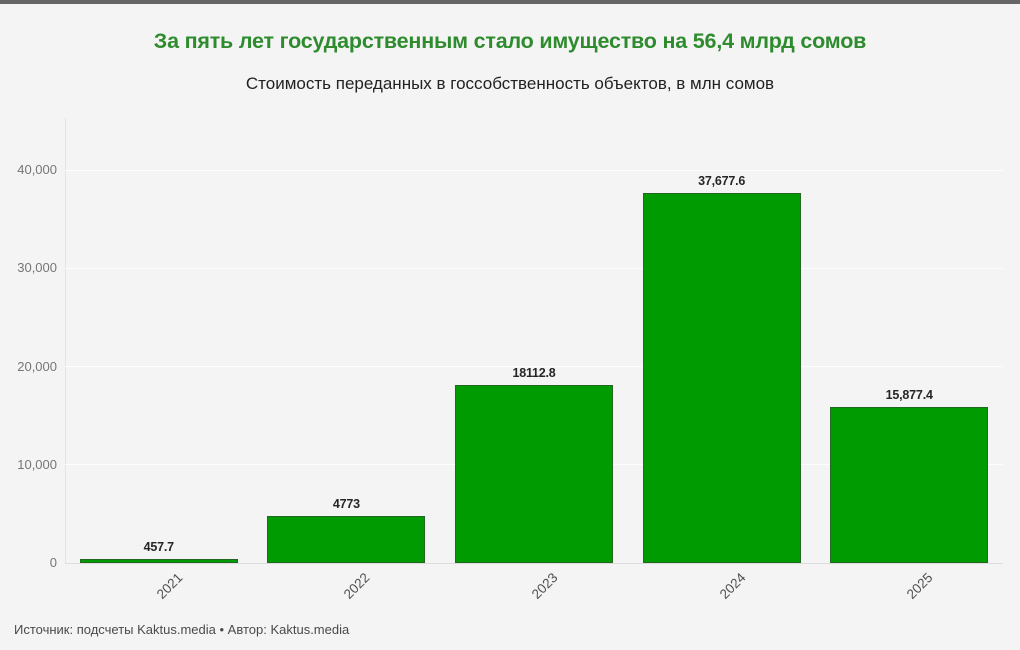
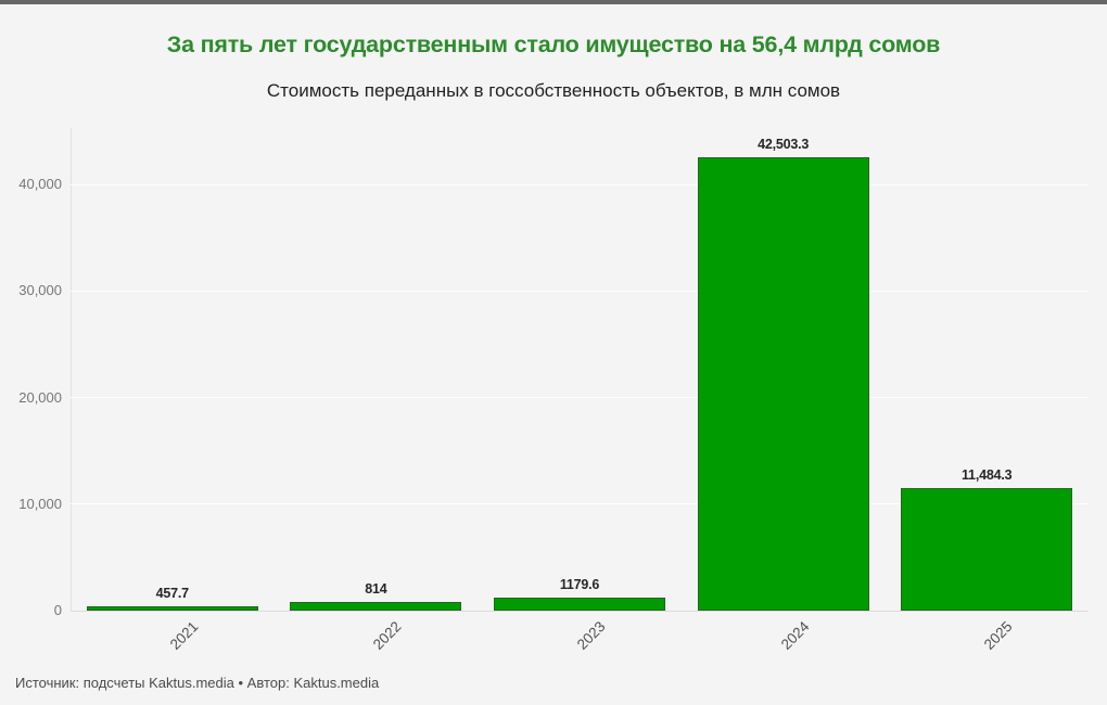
2022: 4773 -> 814
2023: 18112.8 -> 1179.6
2024: 37,677.6 -> 42,503.3
2025: 15,877.4 -> 11,484.3
